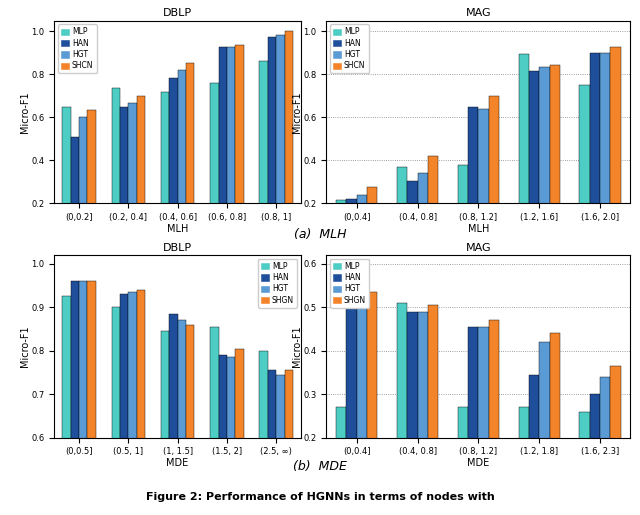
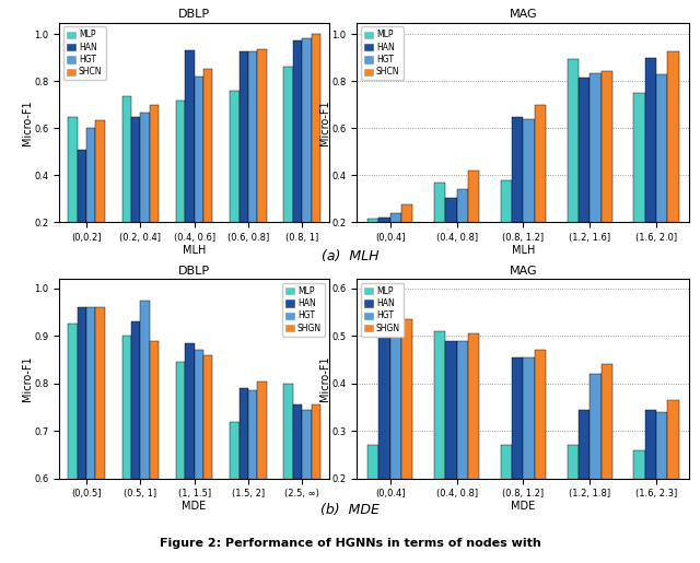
HAN/(0.4, 0.6]: 0.785 -> 0.930
HGT/(1.6, 2.0]: 0.900 -> 0.830
HGT/(0.5, 1]: 0.935 -> 0.975
SHGN/(0.5, 1]: 0.940 -> 0.890
MLP/(1.5, 2]: 0.855 -> 0.720
HAN/(1.6, 2.3]: 0.300 -> 0.345
